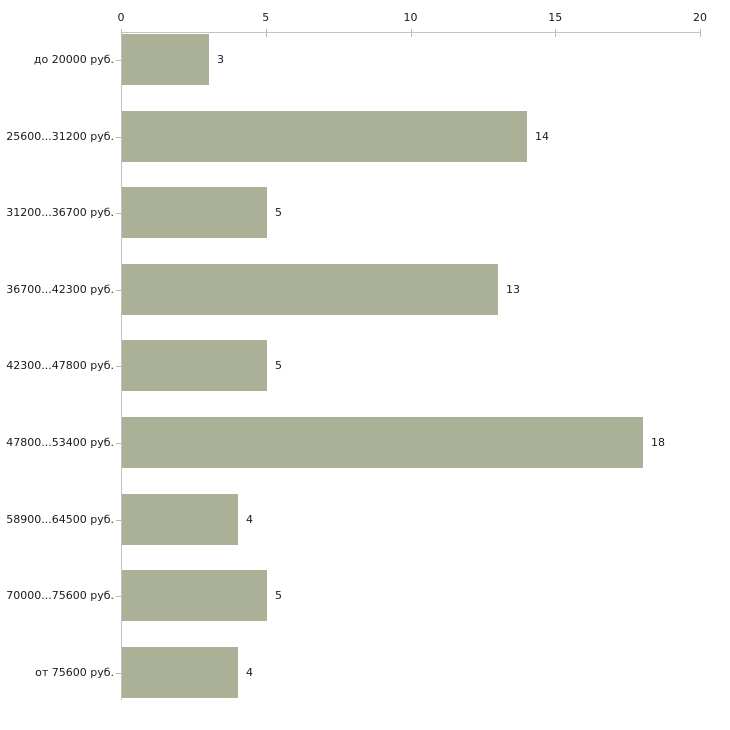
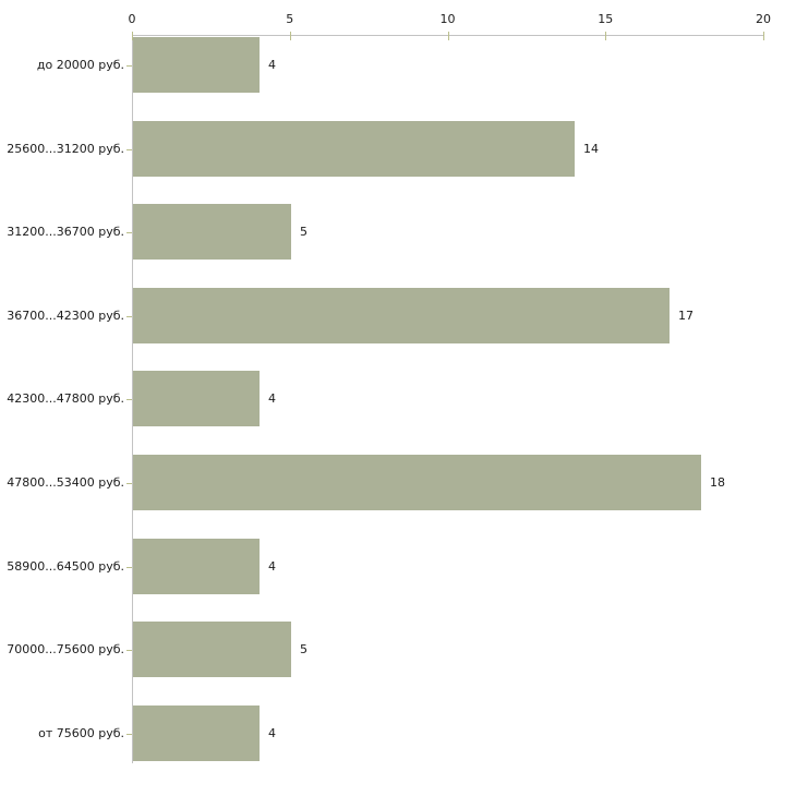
до 20000 руб.: 3 -> 4
36700...42300 руб.: 13 -> 17
42300...47800 руб.: 5 -> 4
